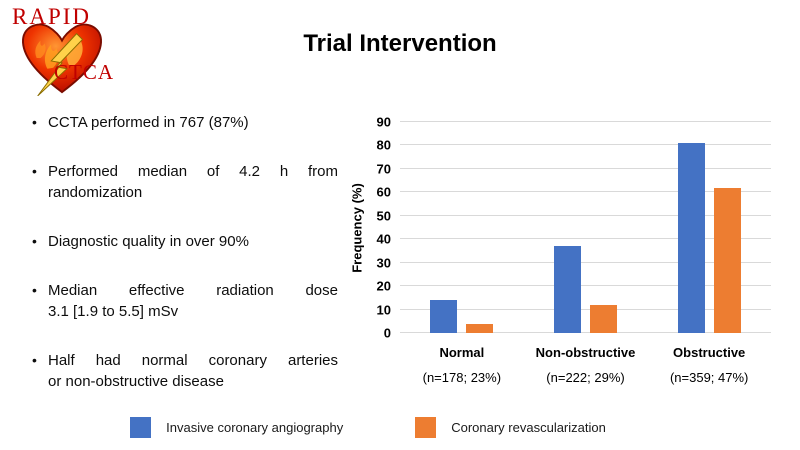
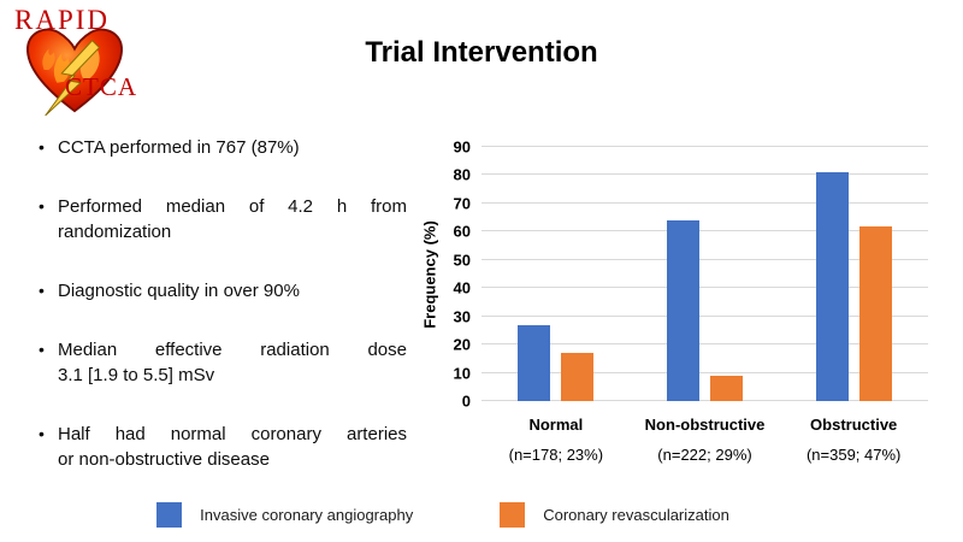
Invasive coronary angiography/Normal: 14 -> 27
Coronary revascularization/Normal: 4 -> 17
Invasive coronary angiography/Non-obstructive: 37 -> 64
Coronary revascularization/Non-obstructive: 12 -> 9
